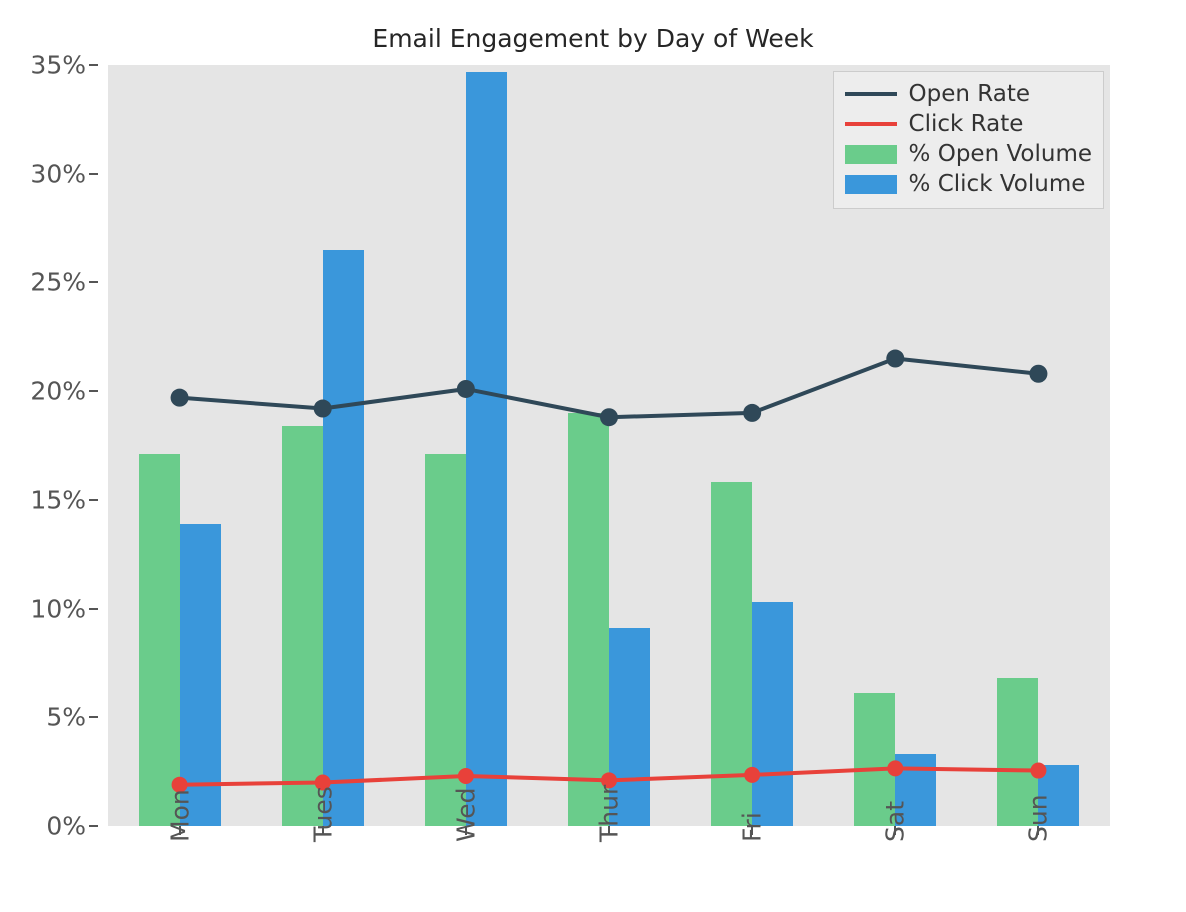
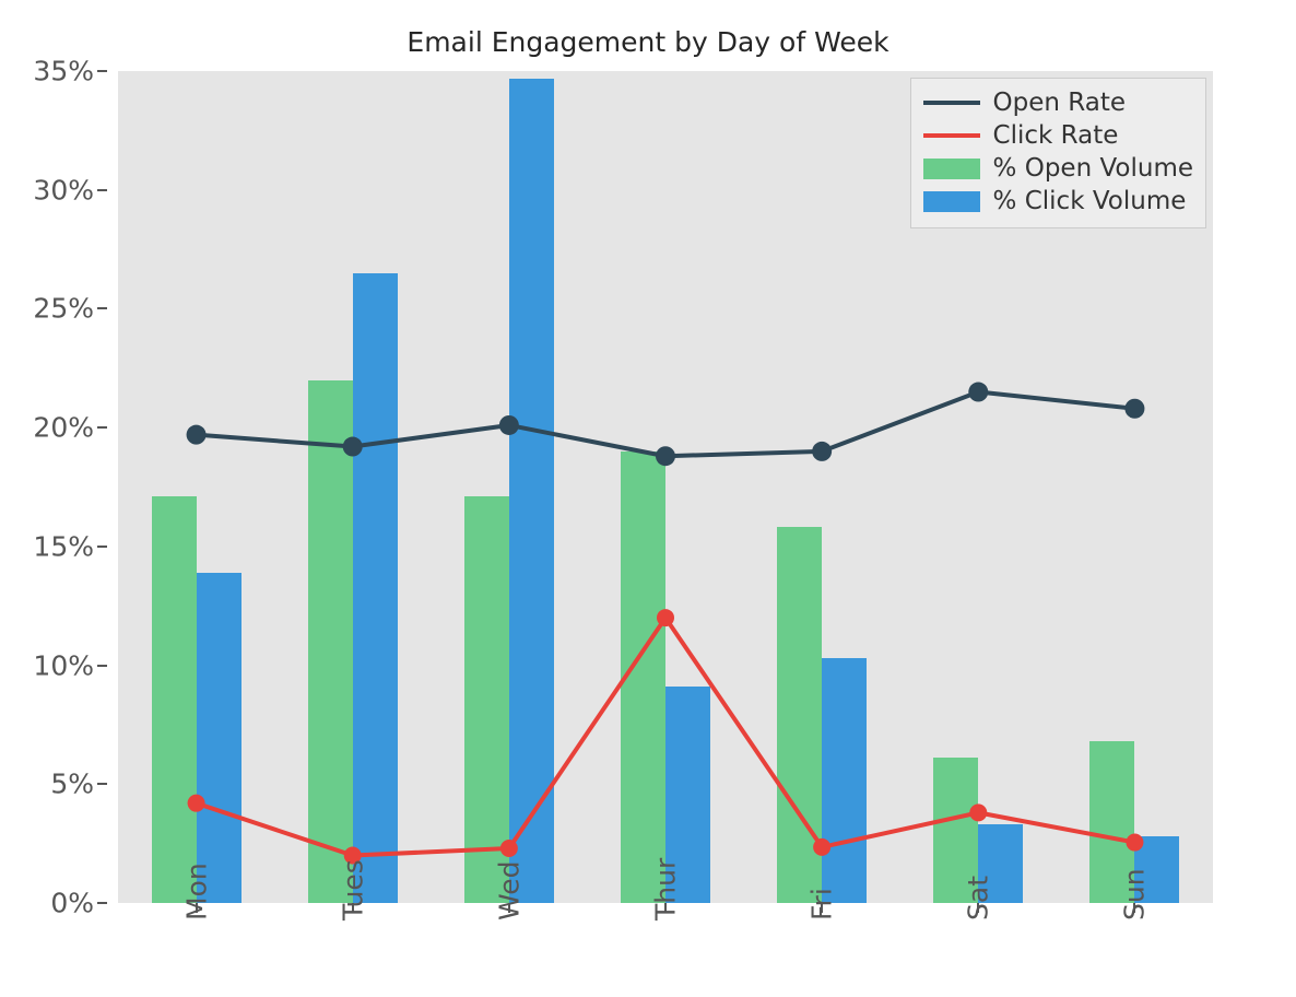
Click Rate/Mon: 1.9% -> 4.2%
% Open Volume/Tues: 18.4% -> 22.0%
Click Rate/Thur: 2.1% -> 12.0%
Click Rate/Sat: 2.6% -> 3.8%
